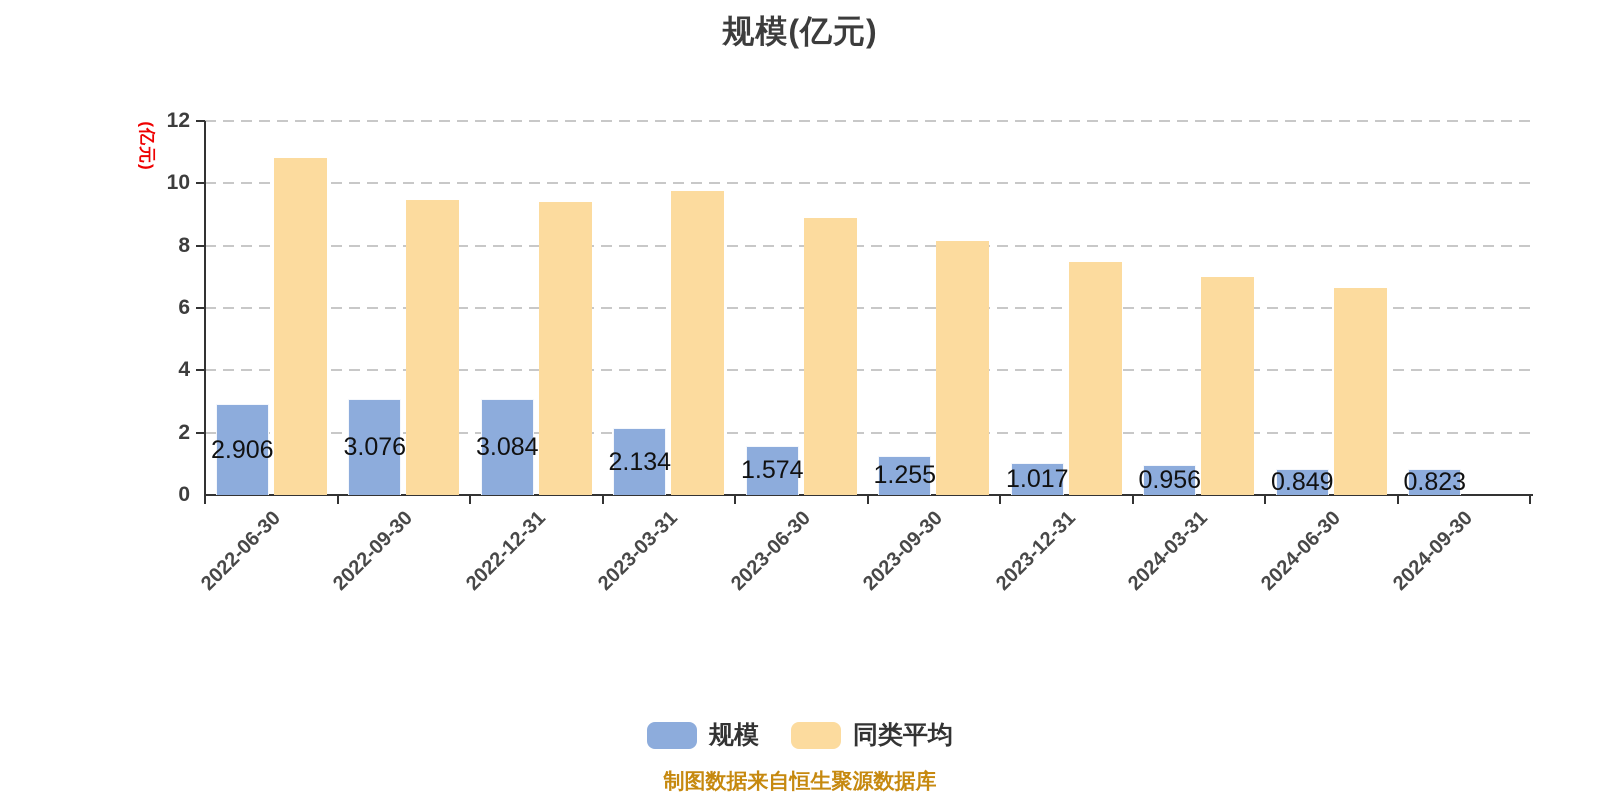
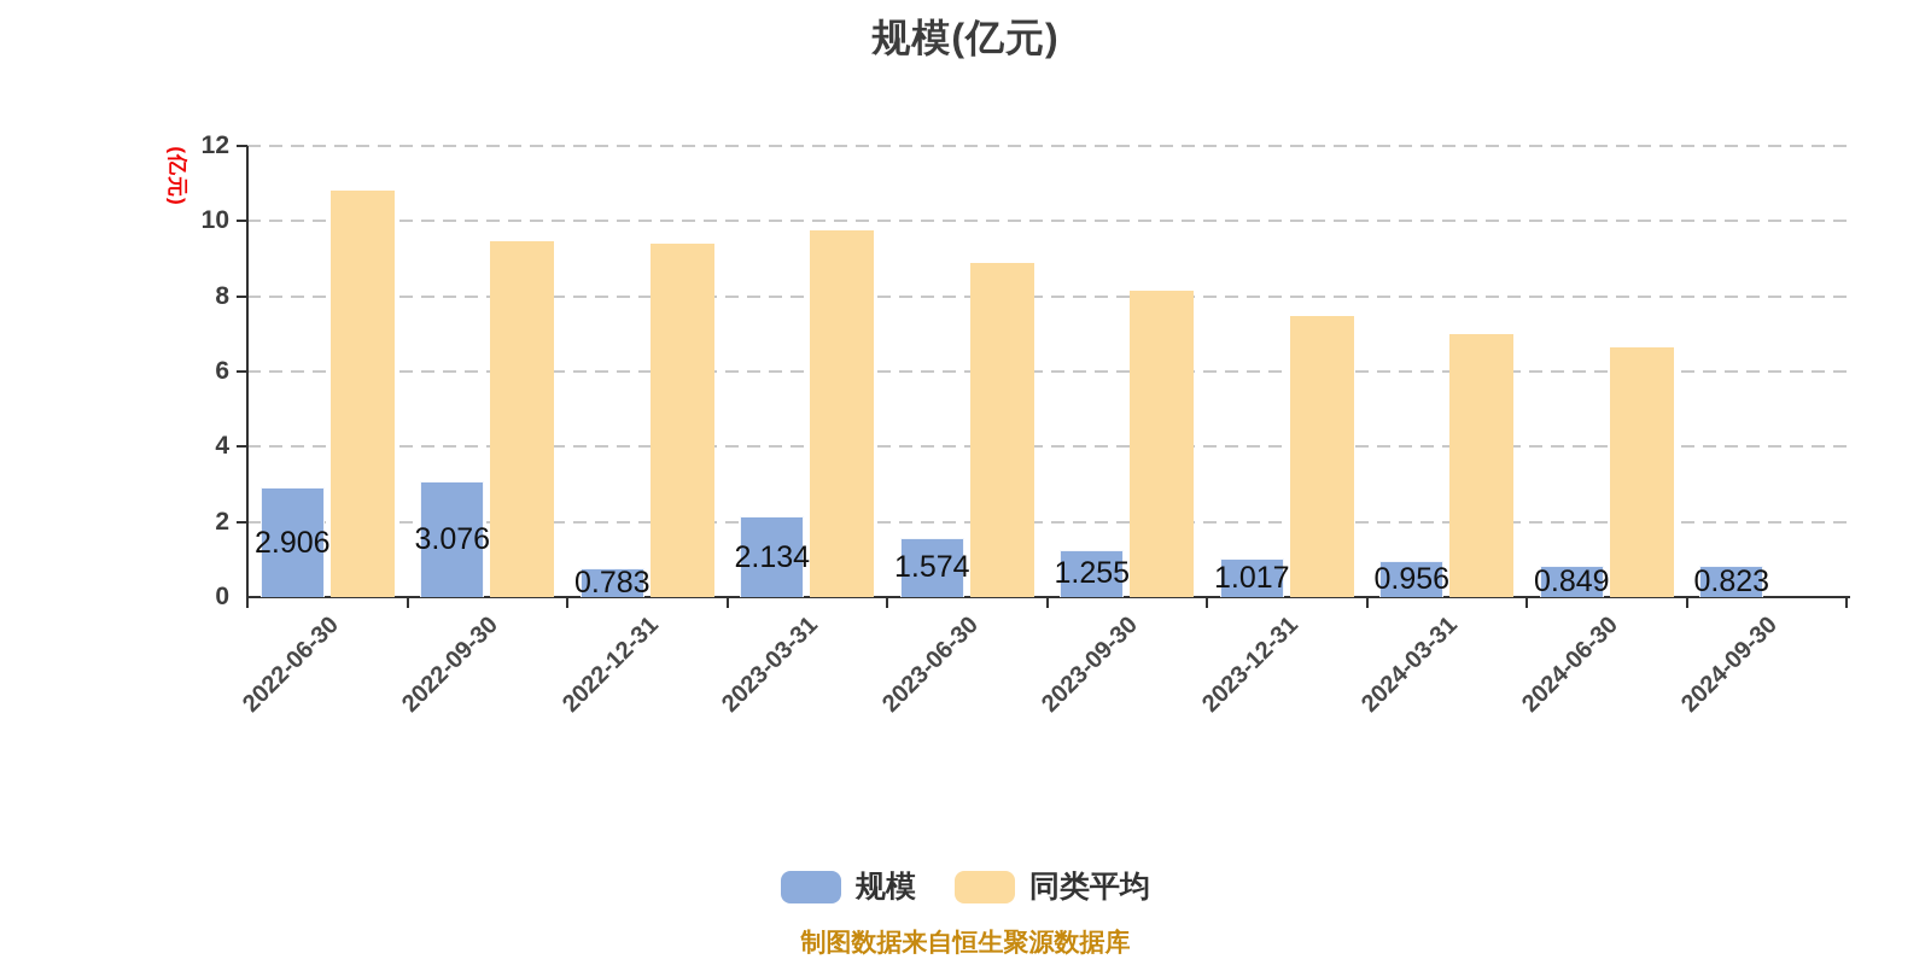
规模/2022-12-31: 3.084 -> 0.783
